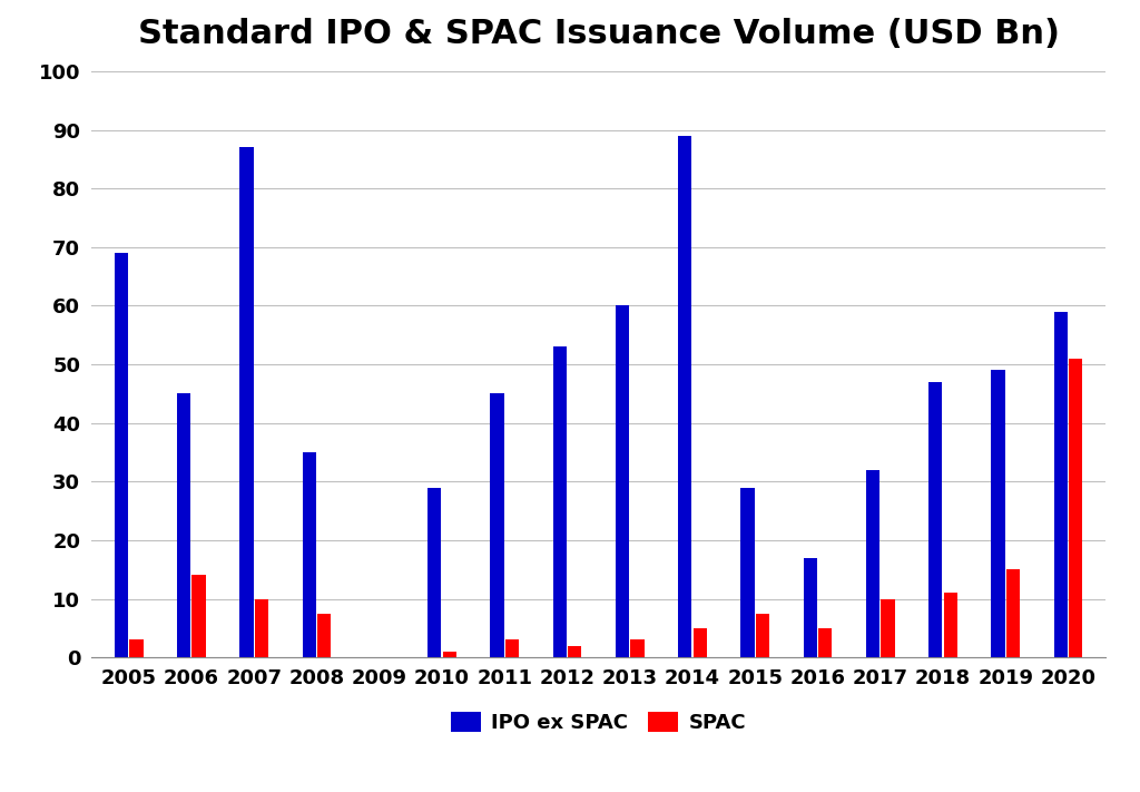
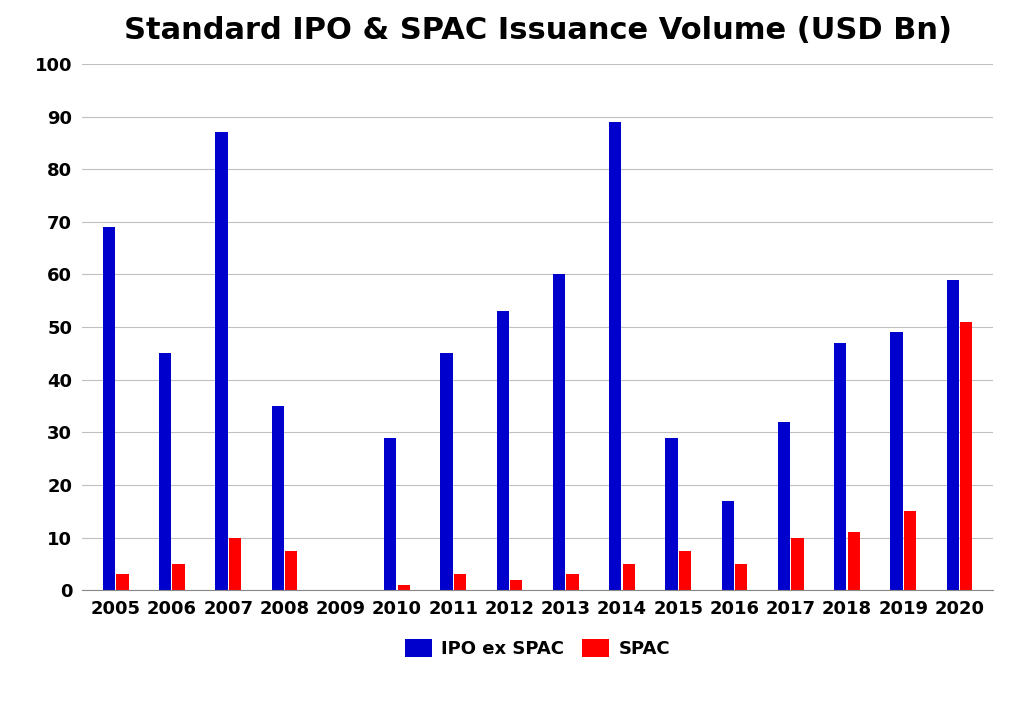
SPAC/2006: 14.0 -> 5.0
